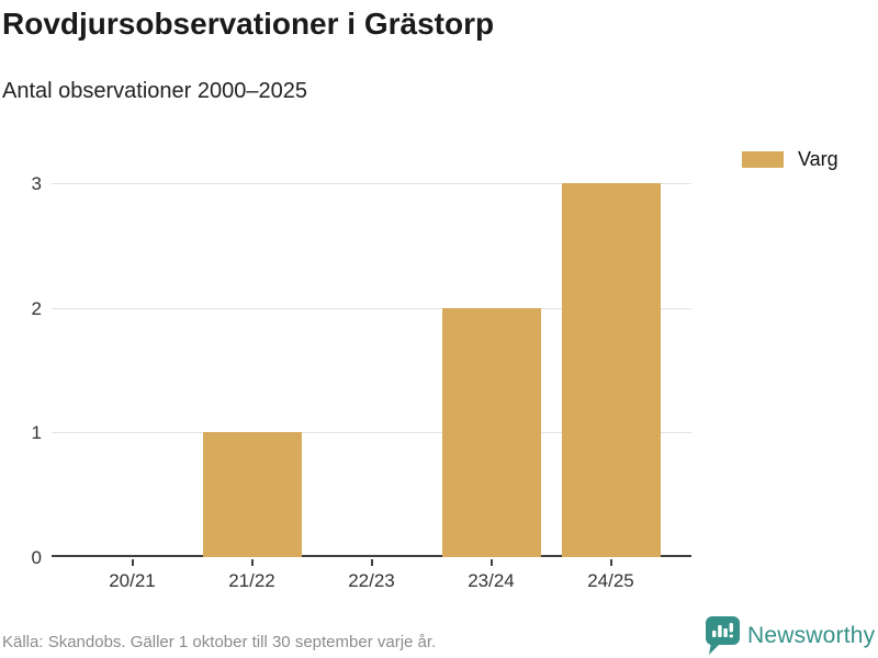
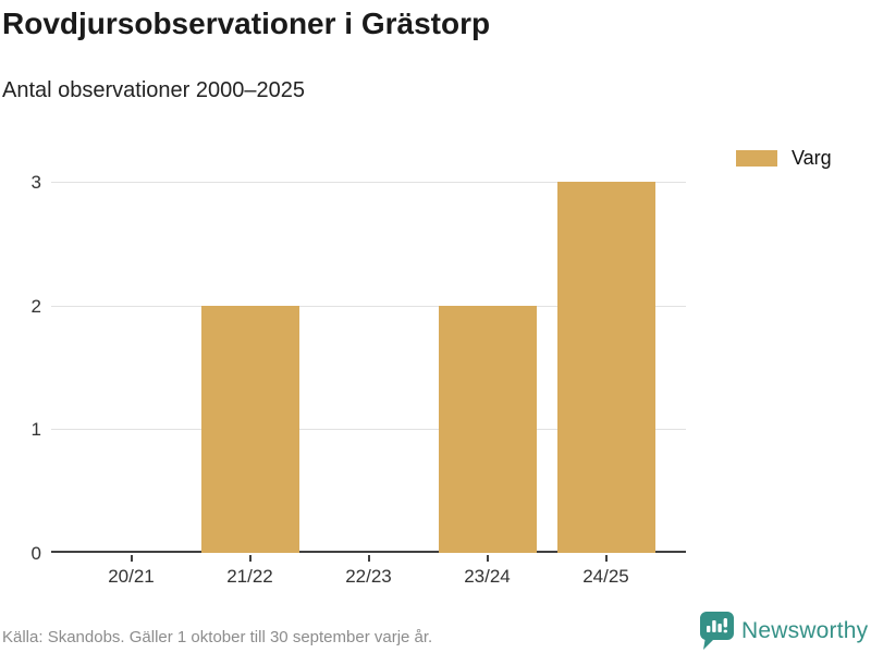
21/22: 1 -> 2
